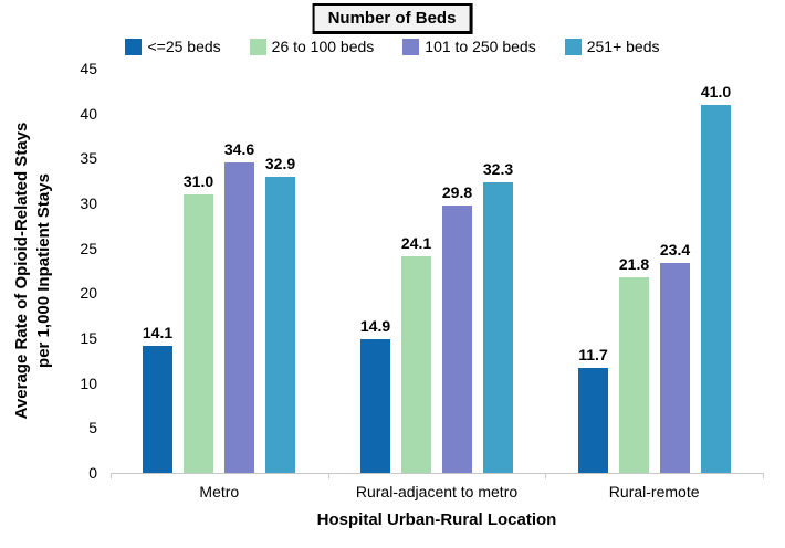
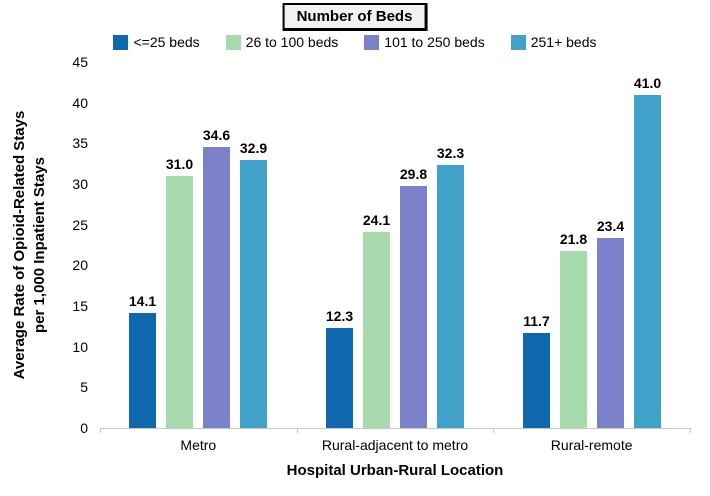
<=25 beds/Rural-adjacent to metro: 14.9 -> 12.3
